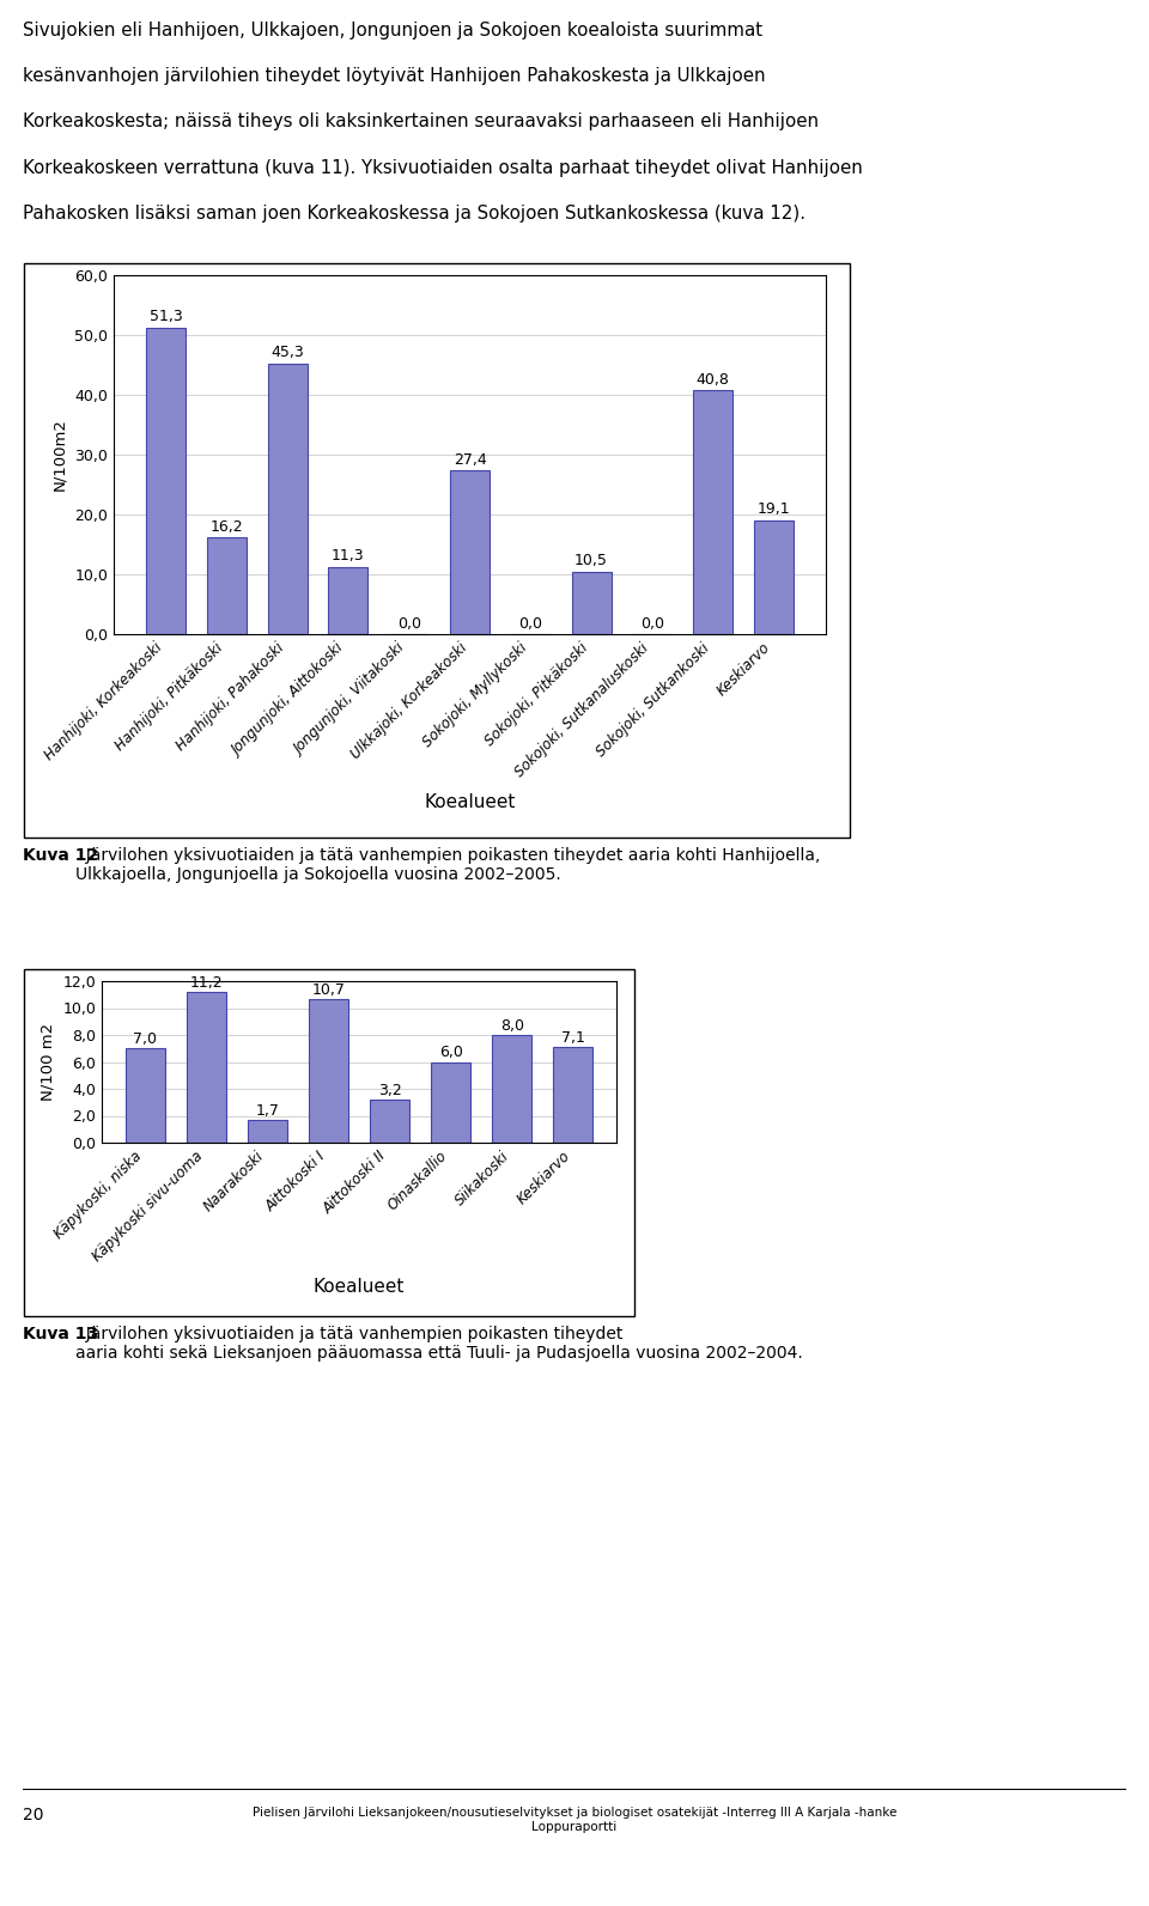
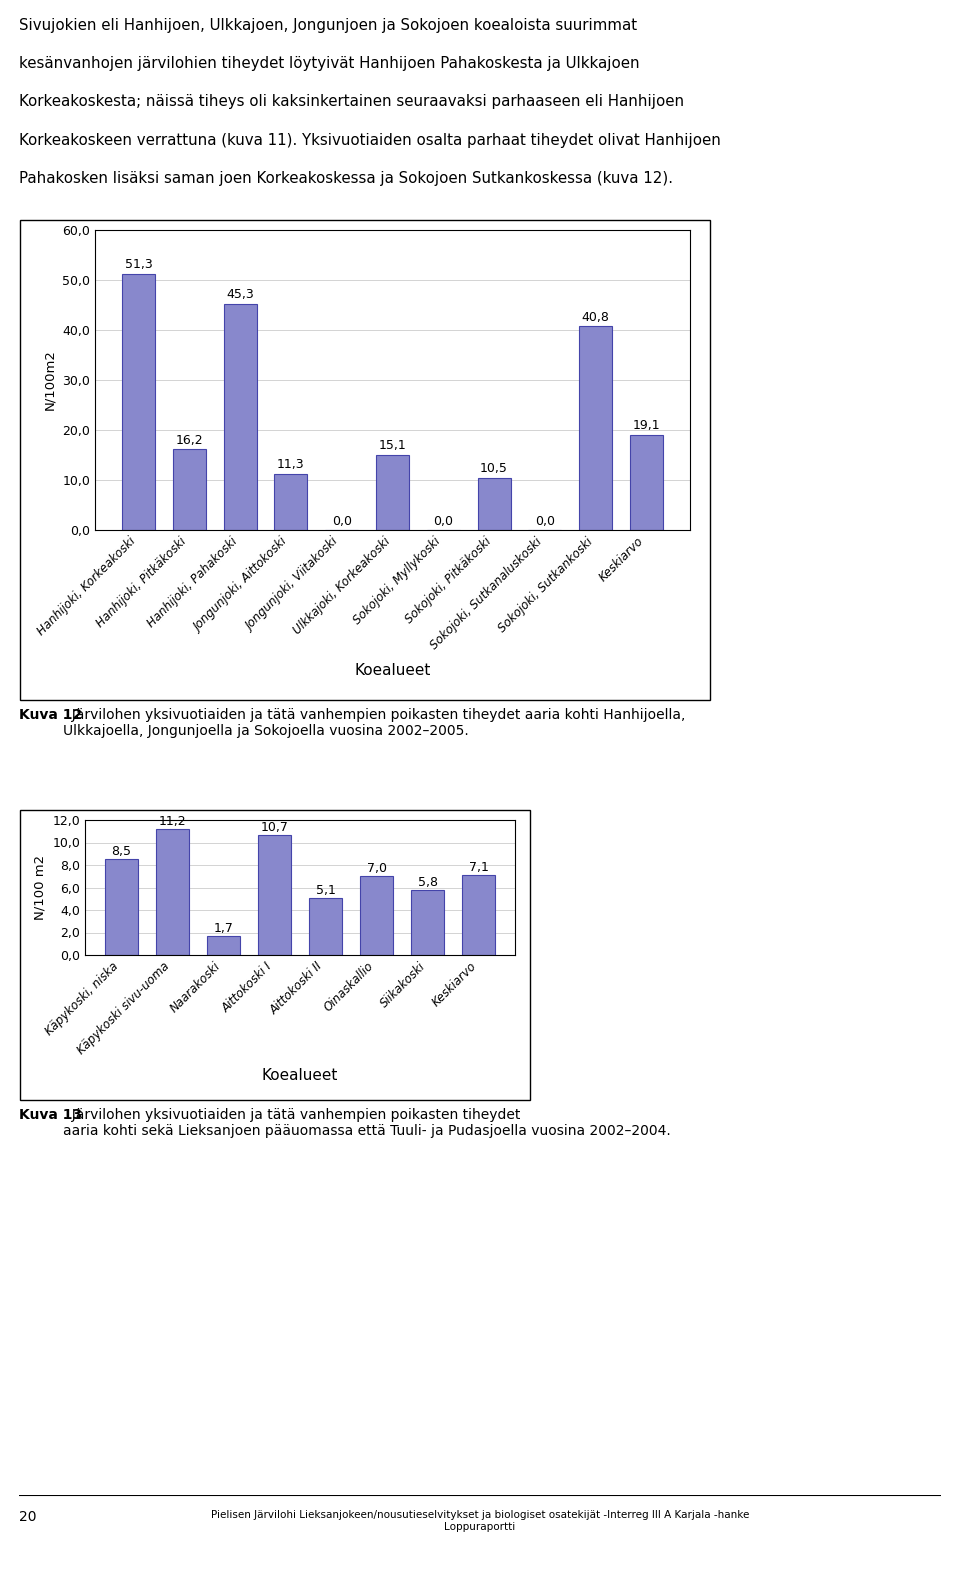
Ulkkajoki, Korkeakoski: 27,4 -> 15,1
Käpykoski, niska: 7,0 -> 8,5
Aittokoski II: 3,2 -> 5,1
Oinaskallio: 6,0 -> 7,0
Siikakoski: 8,0 -> 5,8
